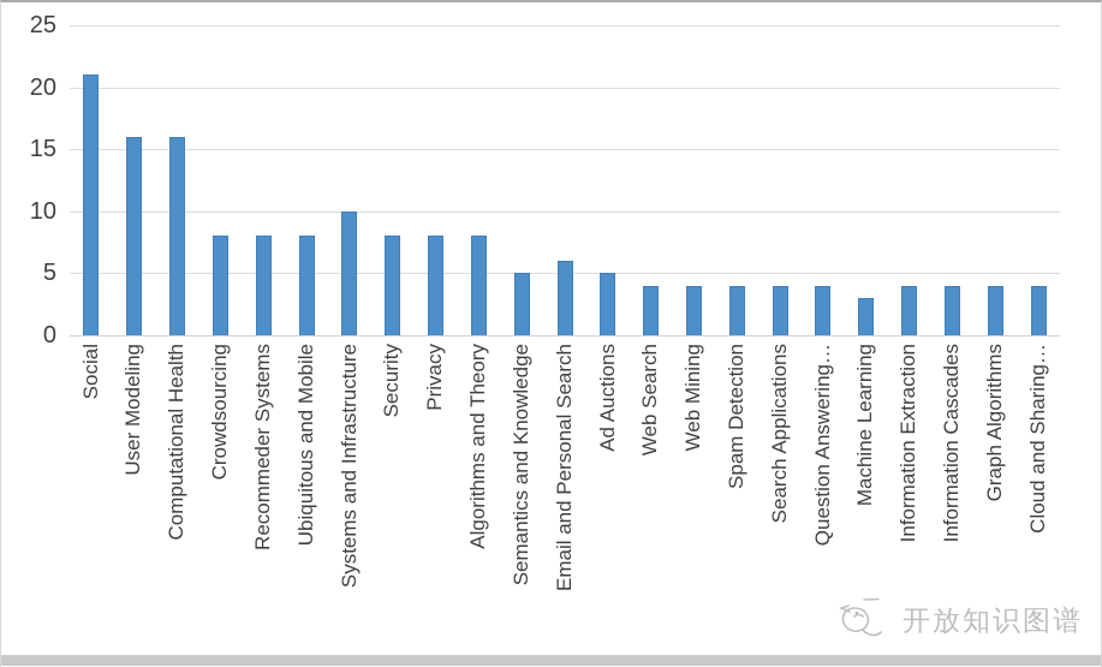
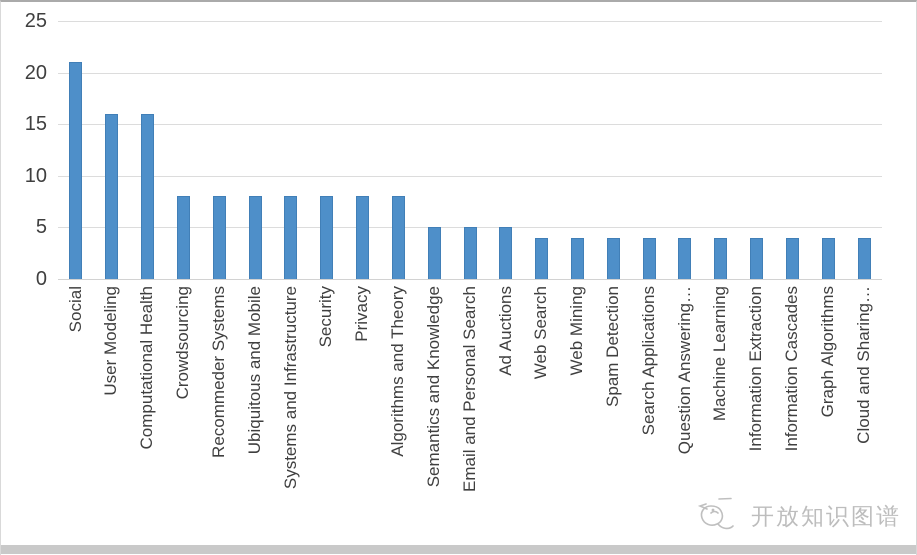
Systems and Infrastructure: 10 -> 8
Email and Personal Search: 6 -> 5
Machine Learning: 3 -> 4
